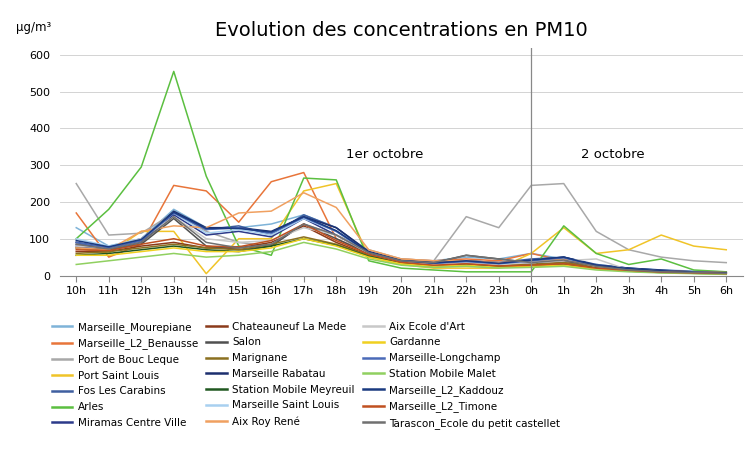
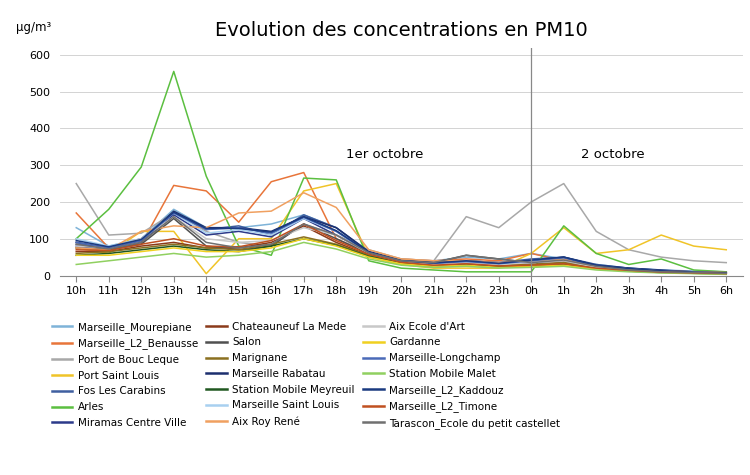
Marseille_L2_Benausse/11h: 50 -> 75
Port de Bouc Leque/0h: 245 -> 200
Aix Ecole d'Art/2h: 45 -> 22
